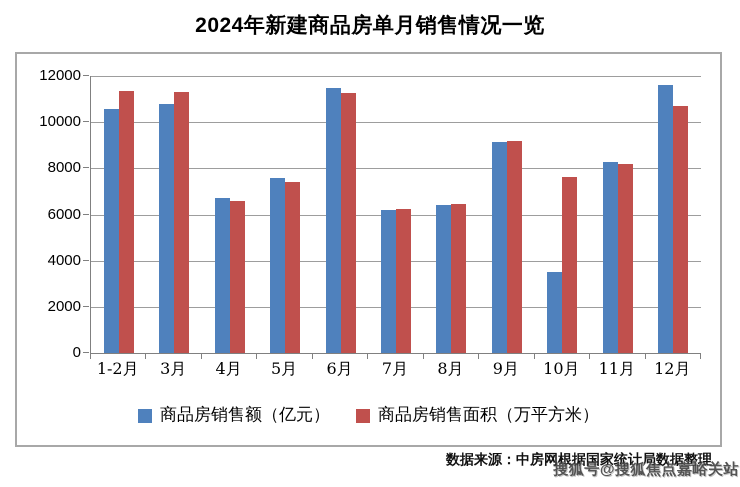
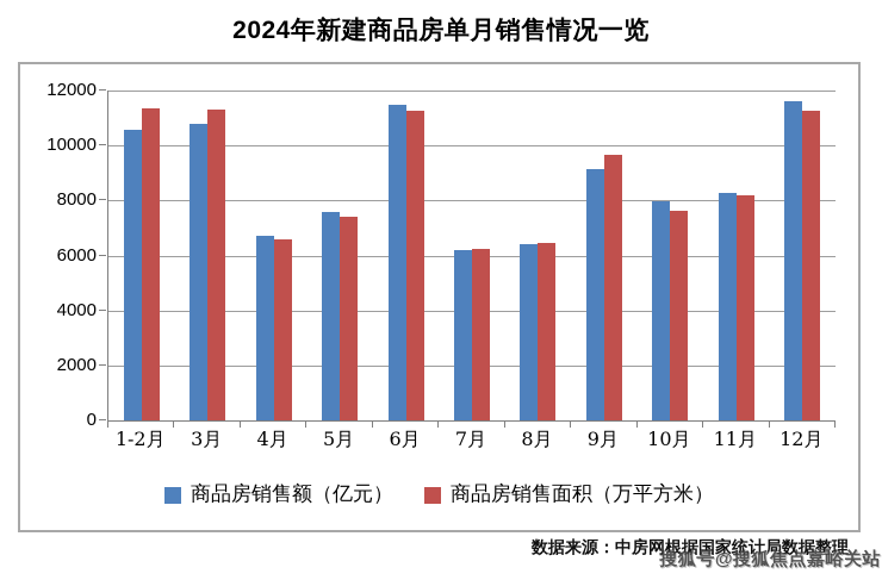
商品房销售面积（万平方米）/9月: 9200 -> 9700
商品房销售额（亿元）/10月: 3500 -> 8000
商品房销售面积（万平方米）/12月: 10700 -> 11300
